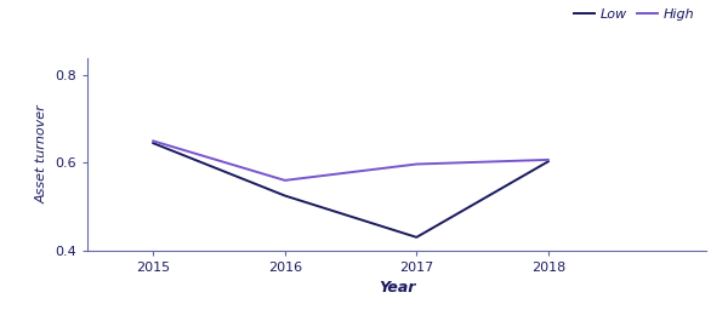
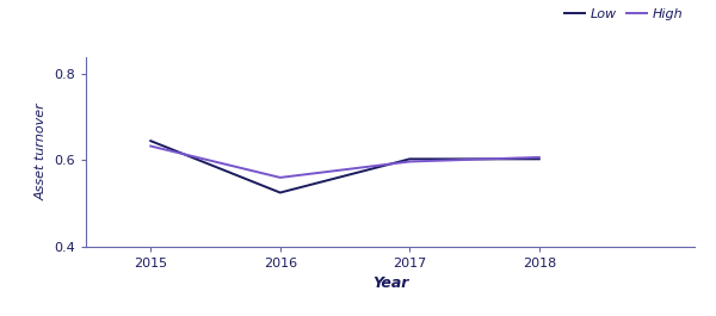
High/2015: 0.650 -> 0.633
Low/2017: 0.430 -> 0.603
